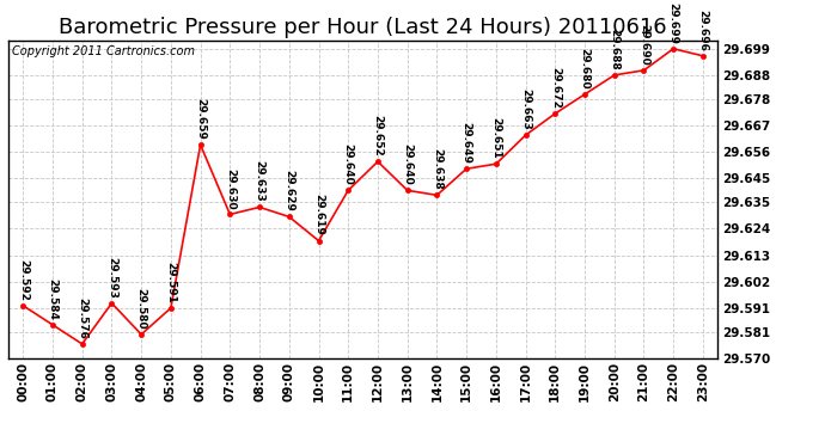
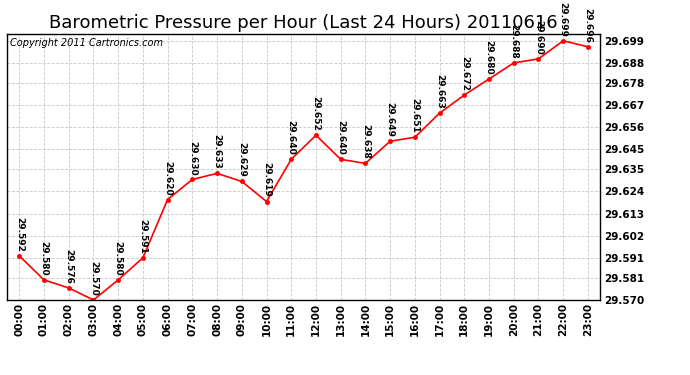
01:00: 29.584 -> 29.580
03:00: 29.593 -> 29.570
06:00: 29.659 -> 29.620
